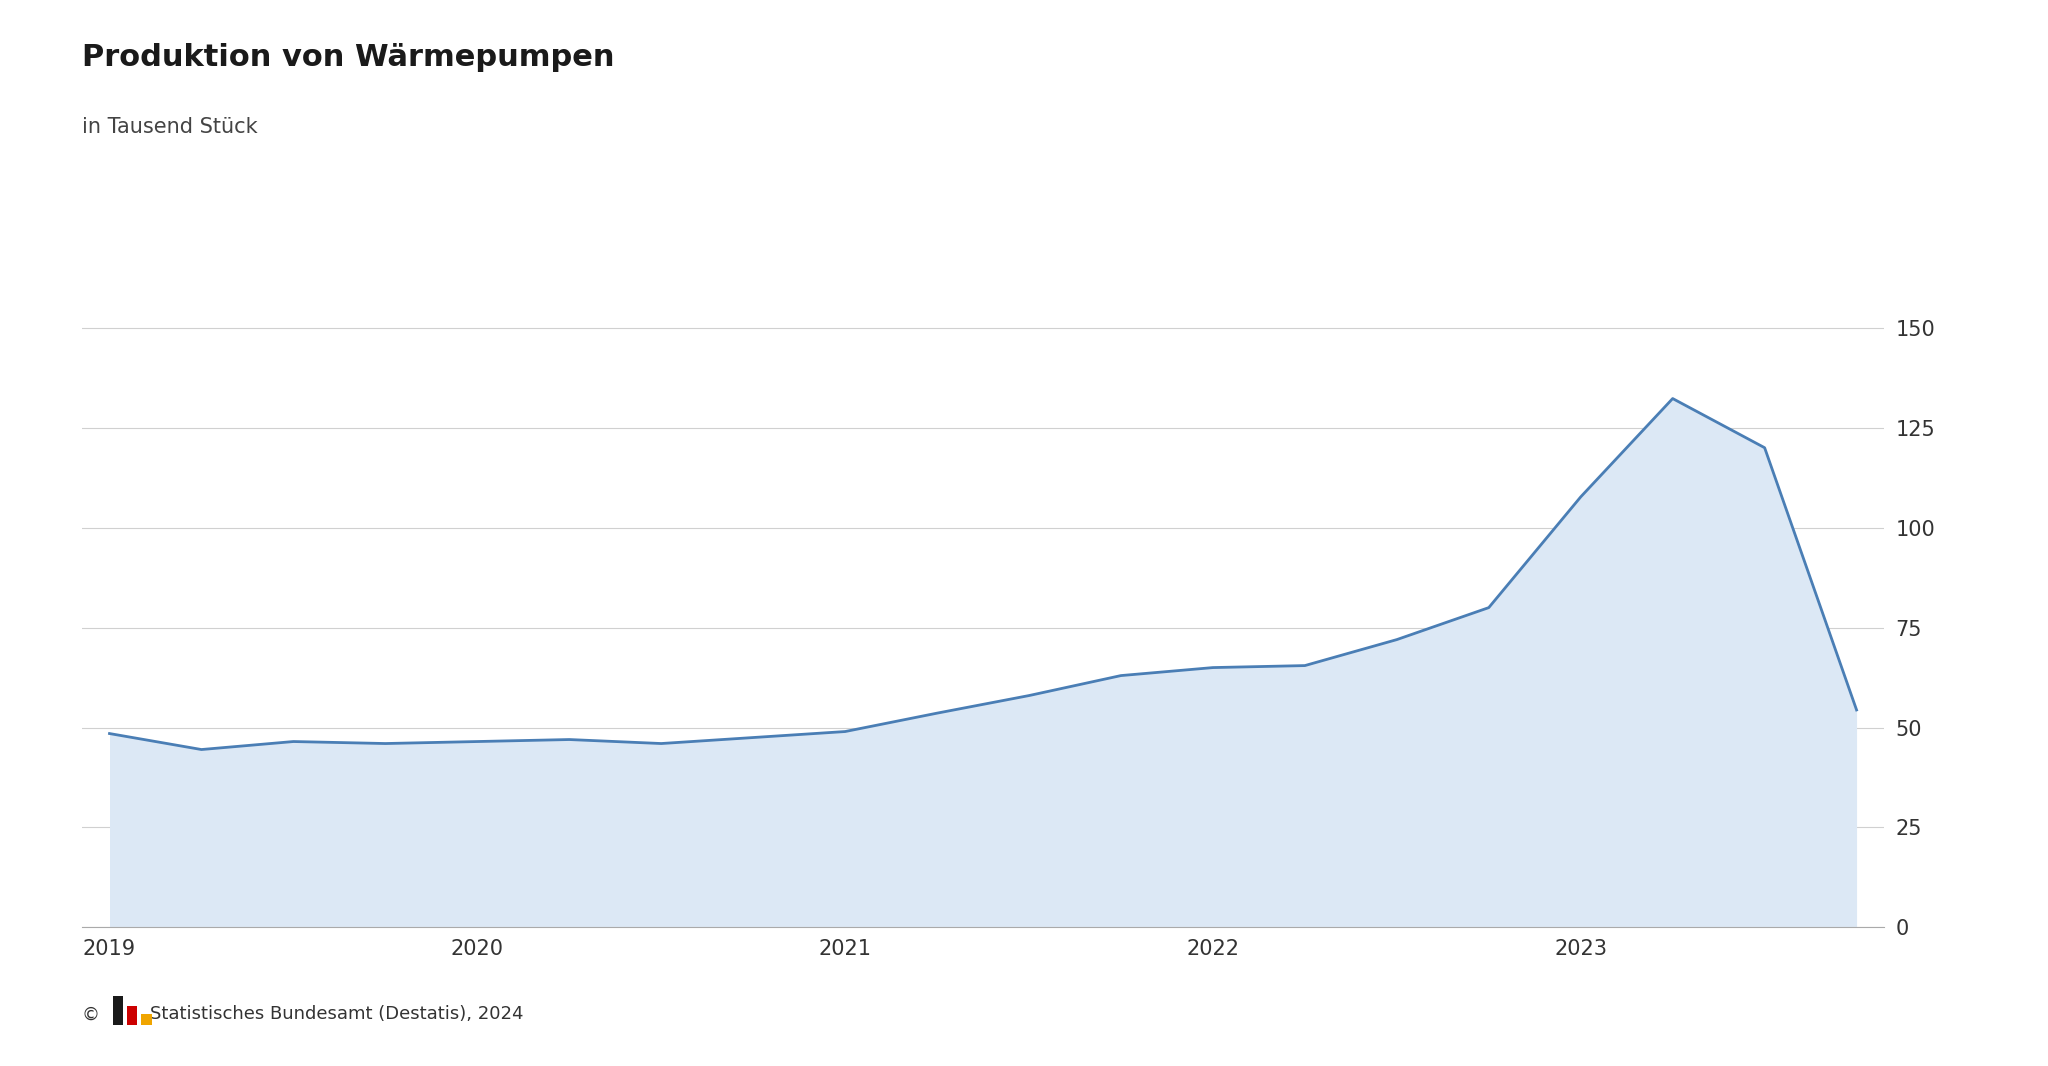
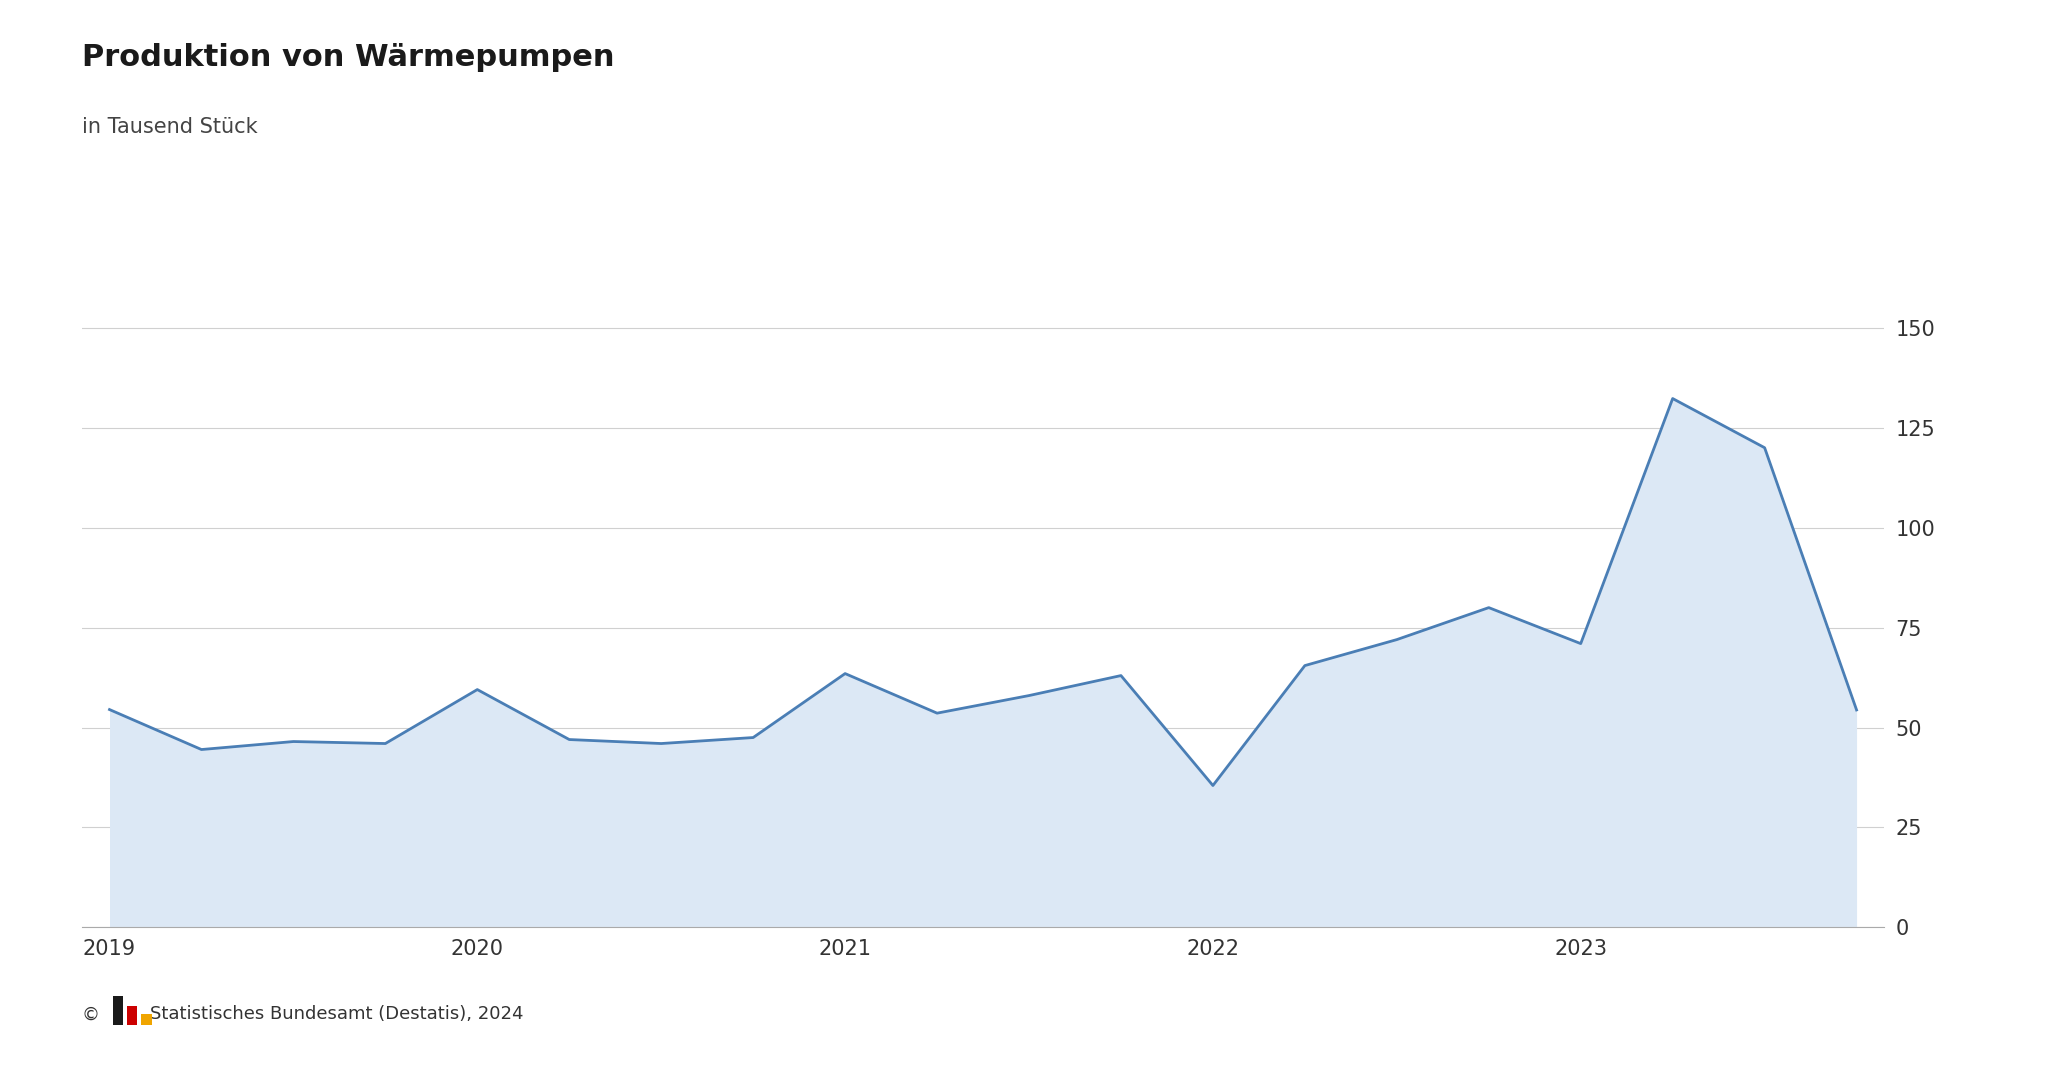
2019: 48.5 -> 54.5
2020: 46.5 -> 59.5
2021: 49.0 -> 63.5
2022: 65.0 -> 35.5
2023: 107.7 -> 71.0
